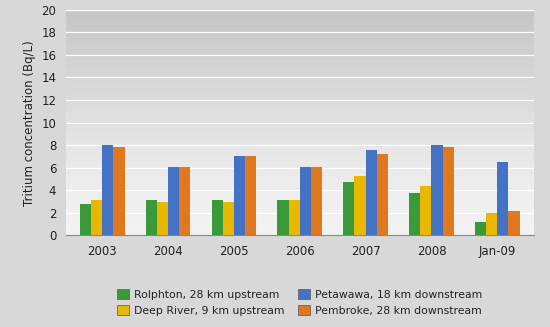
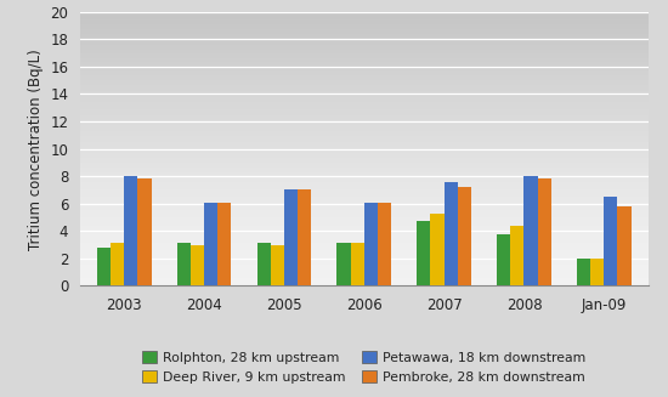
Rolphton, 28 km upstream/Jan-09: 1.2 -> 2.0
Pembroke, 28 km downstream/Jan-09: 2.2 -> 5.8
